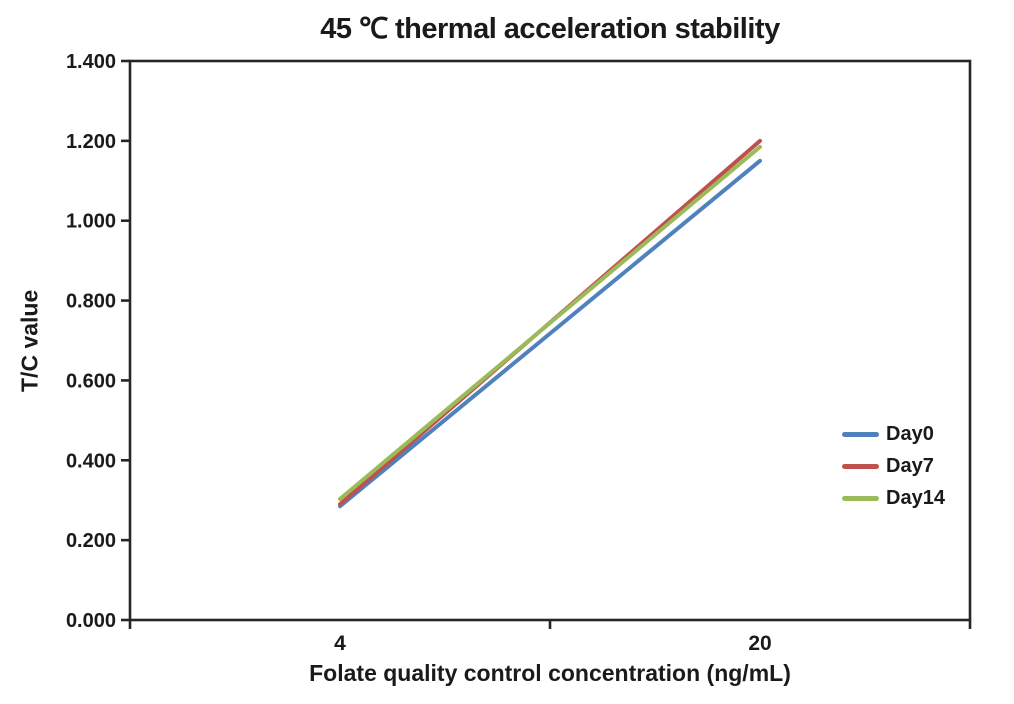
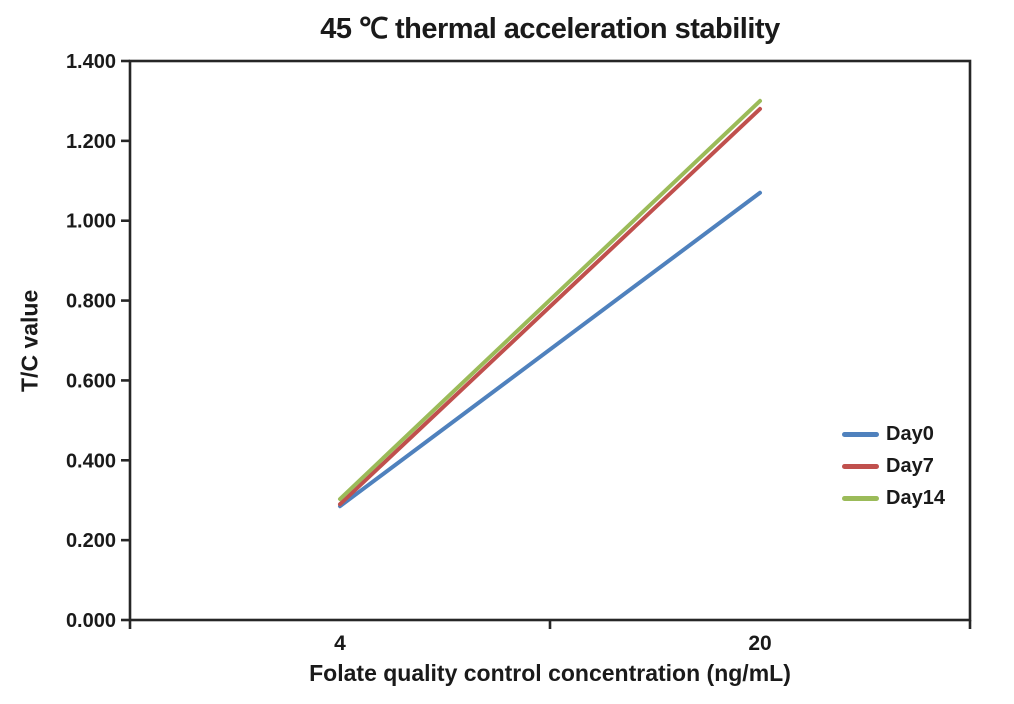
Day0/20: 1.15 -> 1.07
Day7/20: 1.20 -> 1.28
Day14/20: 1.19 -> 1.30
